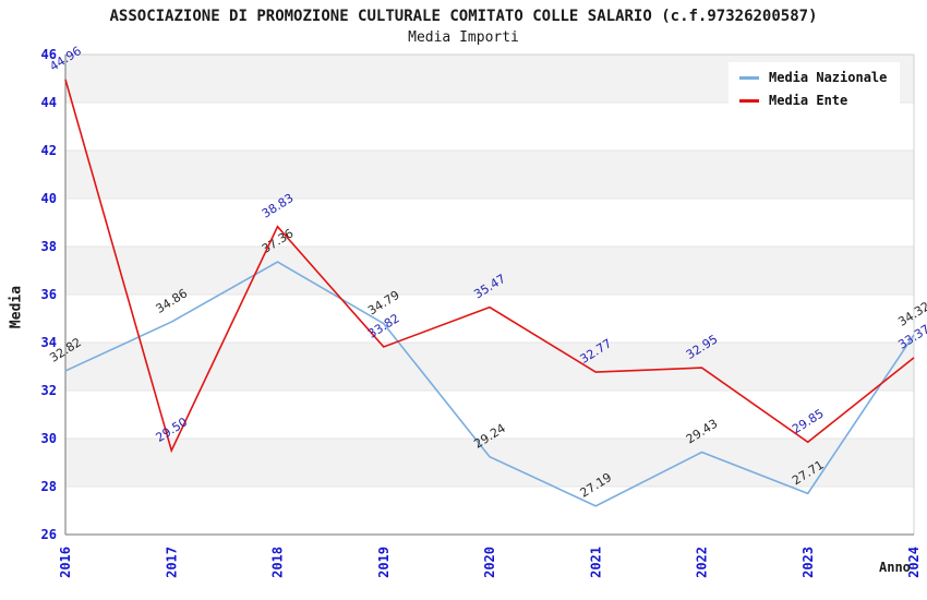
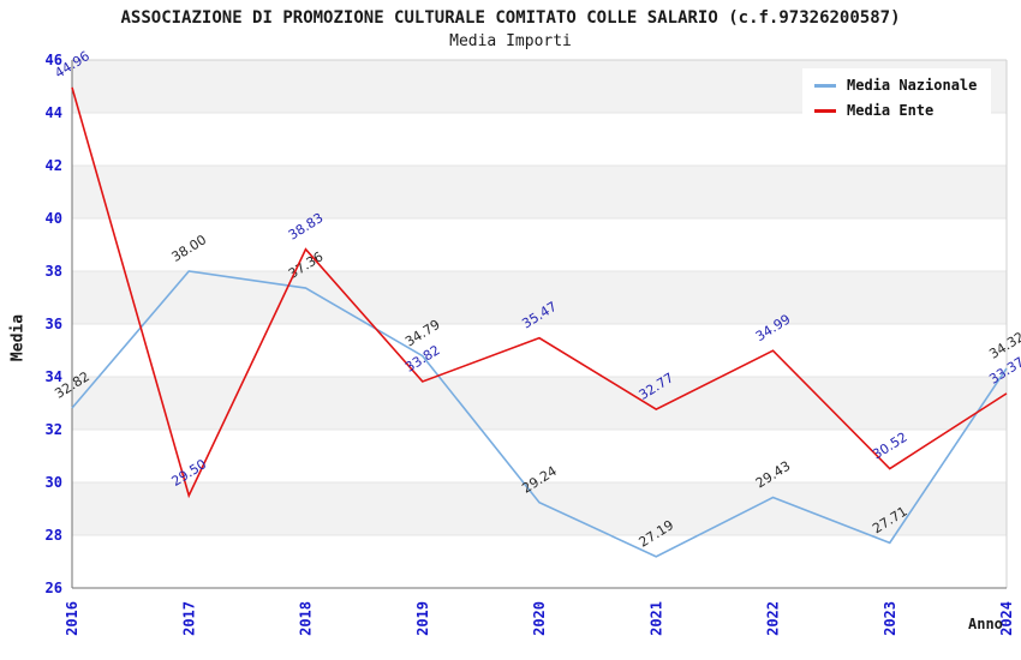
Media Nazionale/2017: 34.86 -> 38.00
Media Ente/2022: 32.95 -> 34.99
Media Ente/2023: 29.85 -> 30.52
